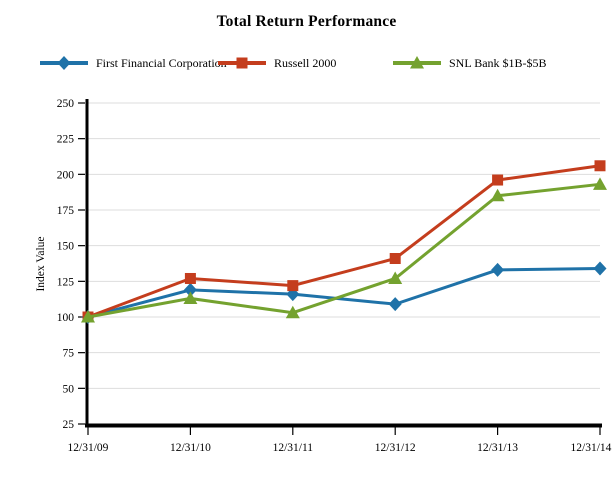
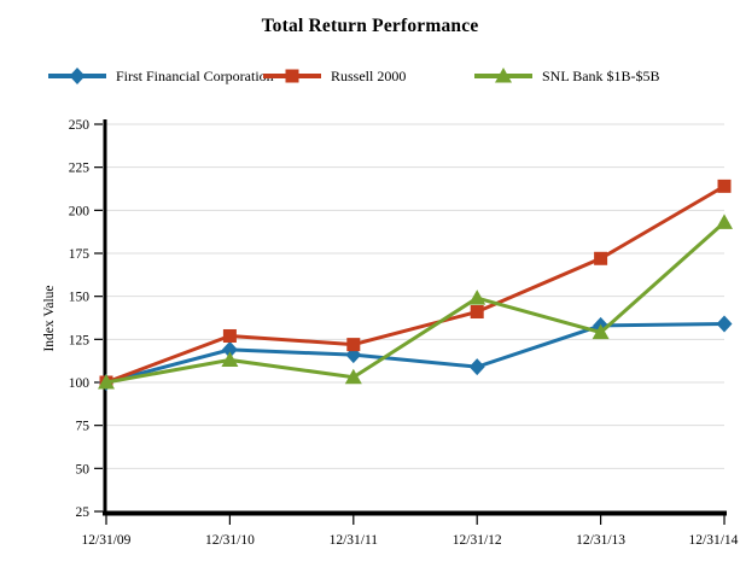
SNL Bank $1B-$5B/12/31/12: 127 -> 149
Russell 2000/12/31/13: 196 -> 172
SNL Bank $1B-$5B/12/31/13: 185 -> 129
Russell 2000/12/31/14: 206 -> 214
